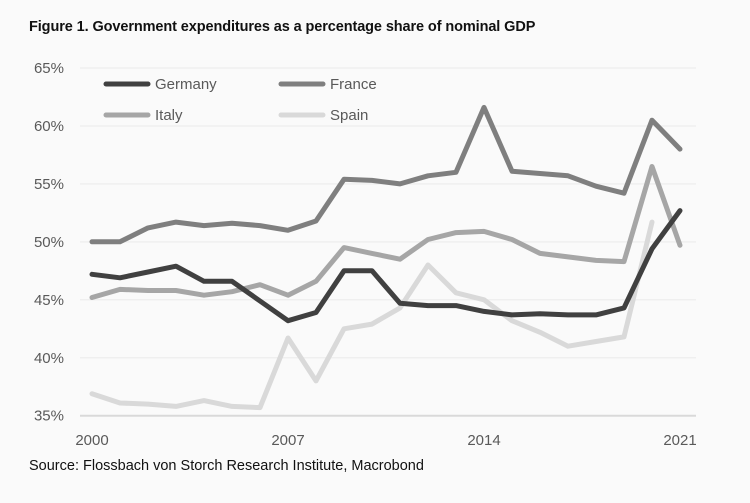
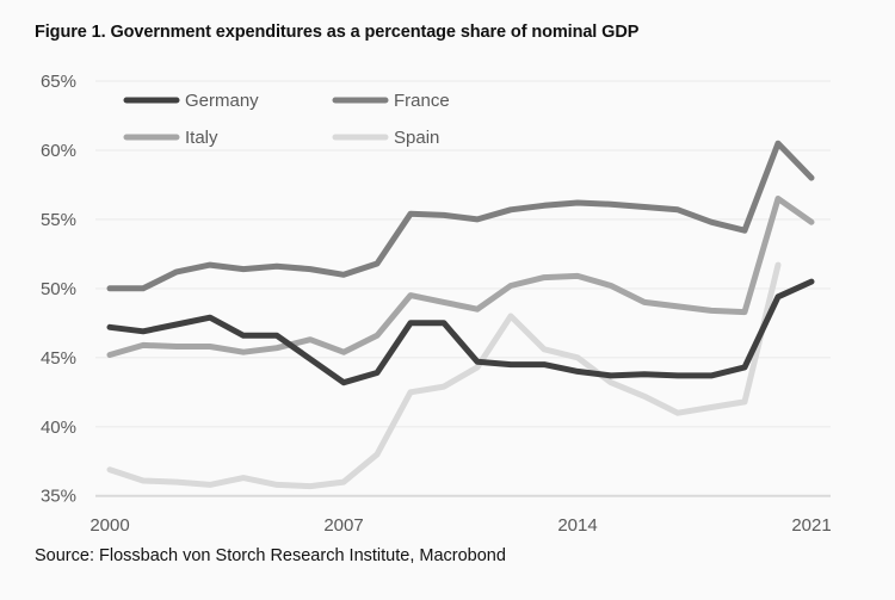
Spain/2007: 41.7% -> 36.0%
France/2014: 61.6% -> 56.2%
Germany/2021: 52.7% -> 50.5%
Italy/2021: 49.7% -> 54.8%
